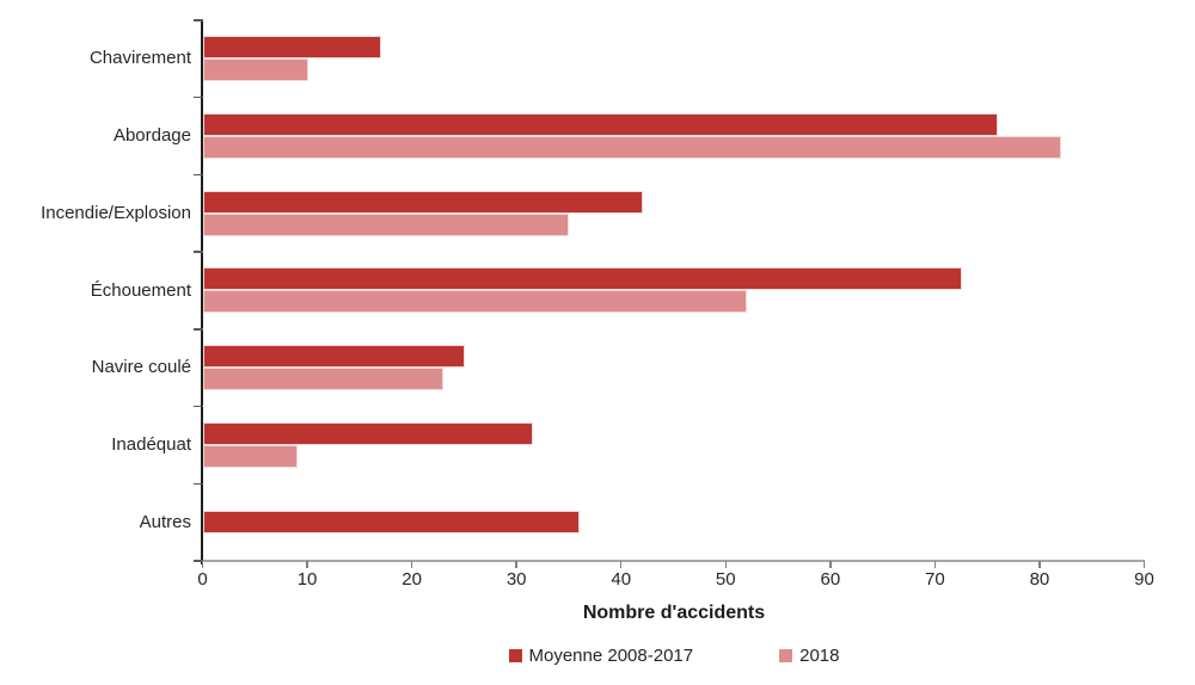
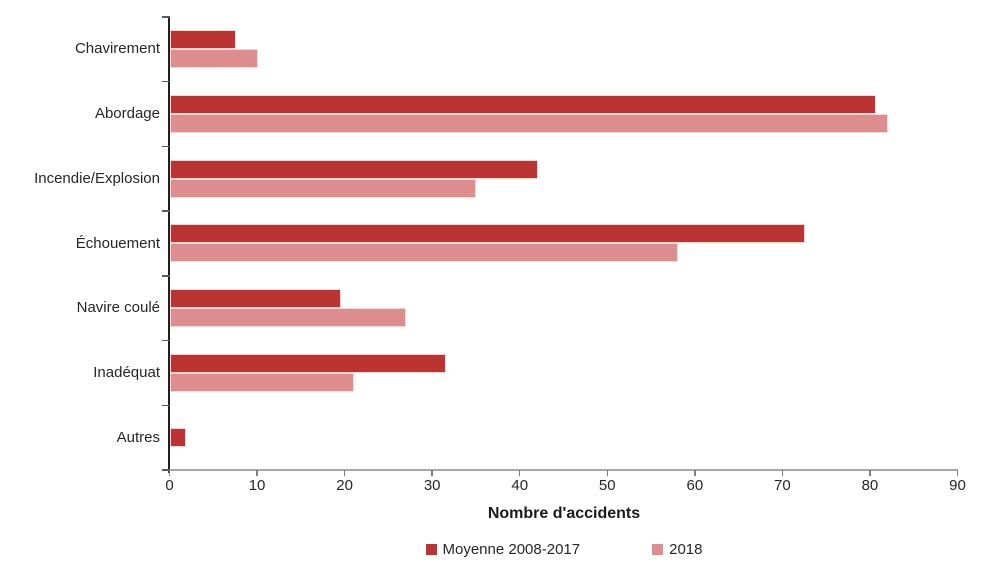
Moyenne 2008-2017/Chavirement: 17 -> 8
Moyenne 2008-2017/Abordage: 76 -> 81
2018/Échouement: 52 -> 58
Moyenne 2008-2017/Navire coulé: 25 -> 20
2018/Navire coulé: 23 -> 27
2018/Inadéquat: 9 -> 21
Moyenne 2008-2017/Autres: 36 -> 2
